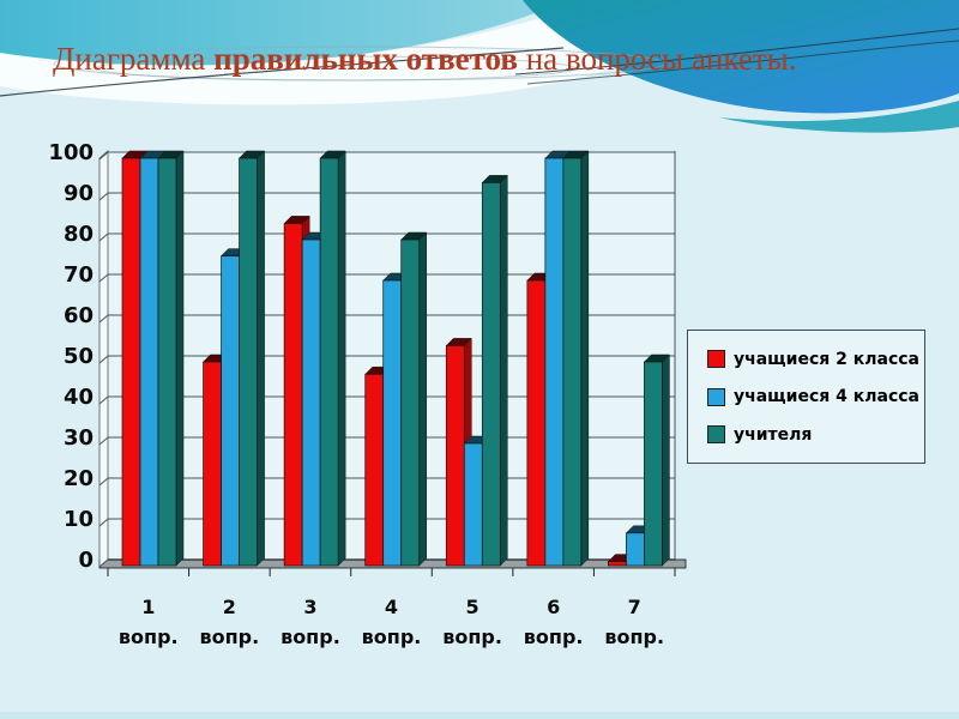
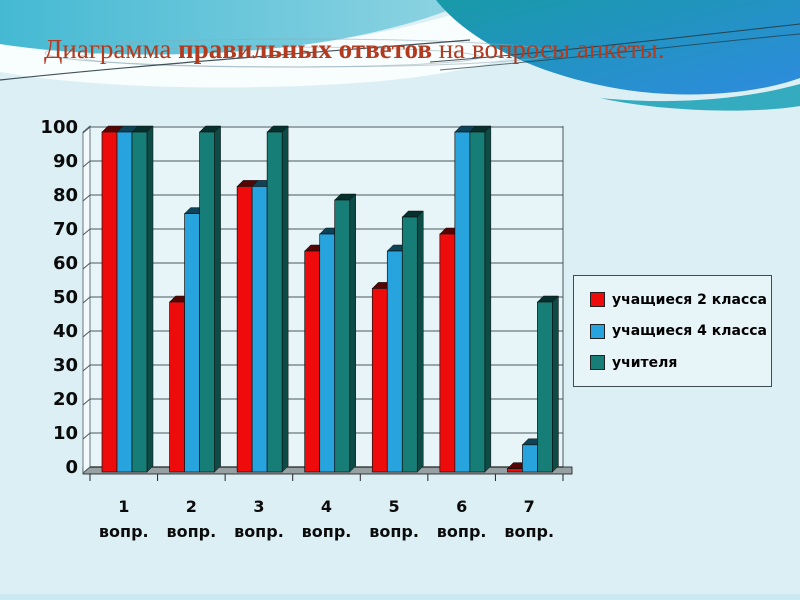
учащиеся 4 класса/3: 80 -> 84
учащиеся 2 класса/4: 47 -> 65
учащиеся 4 класса/5: 30 -> 65
учителя/5: 94 -> 75
